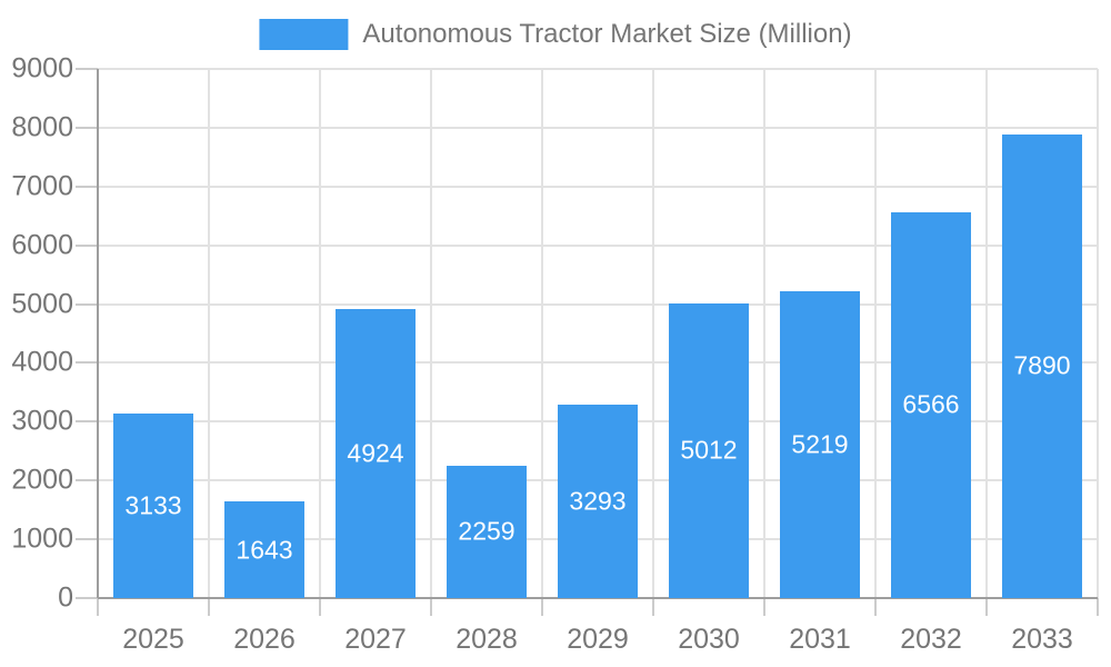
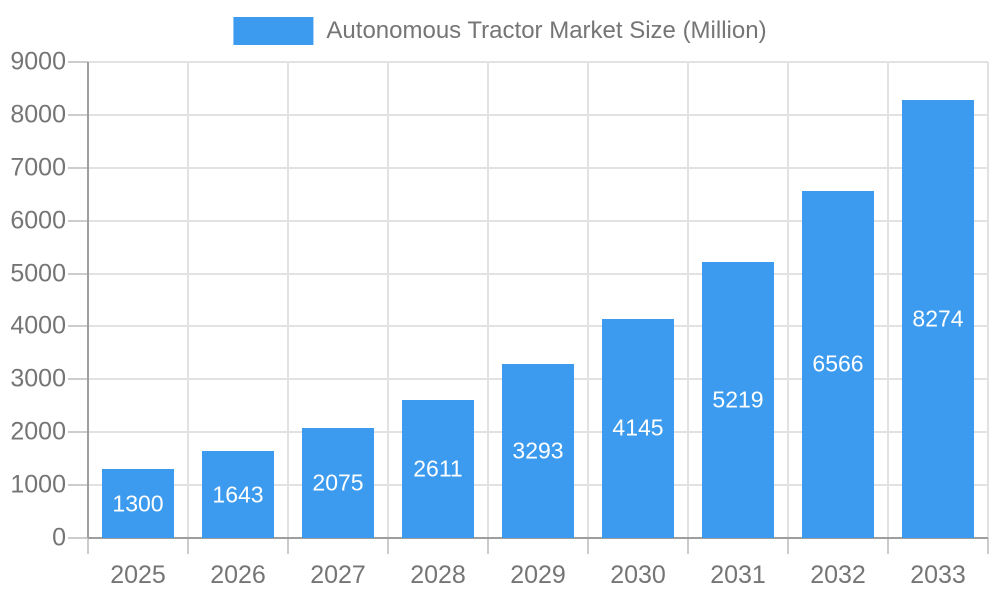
2025: 3133 -> 1300
2027: 4924 -> 2075
2028: 2259 -> 2611
2030: 5012 -> 4145
2033: 7890 -> 8274
